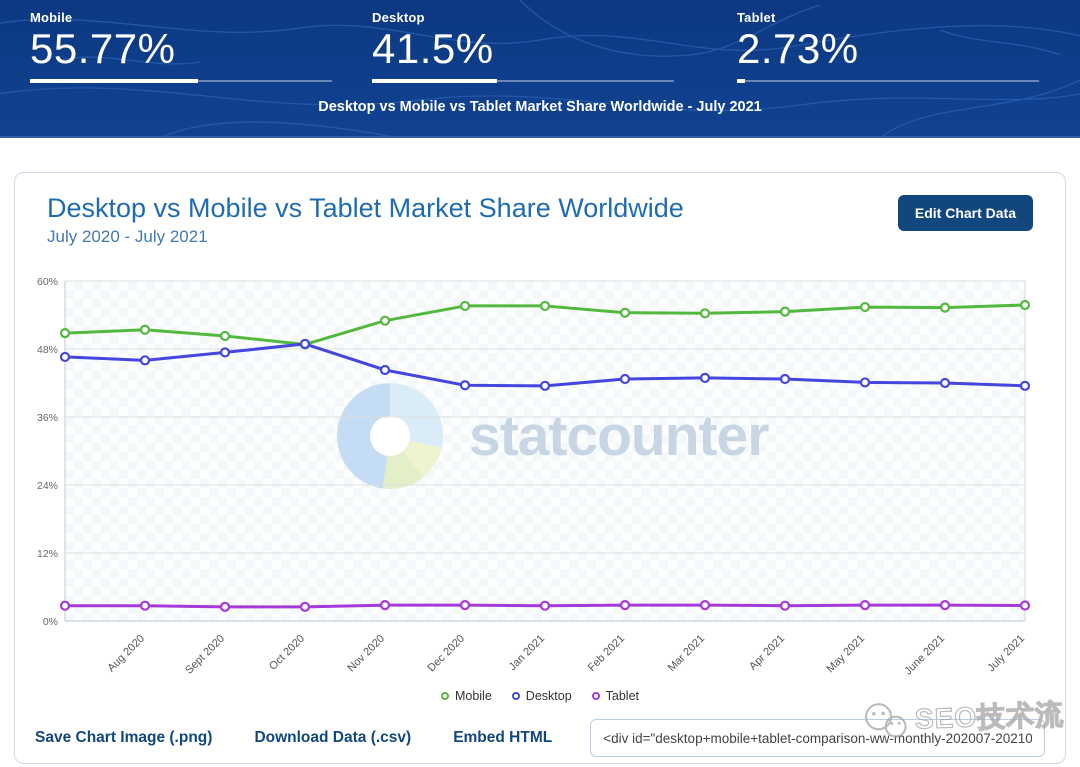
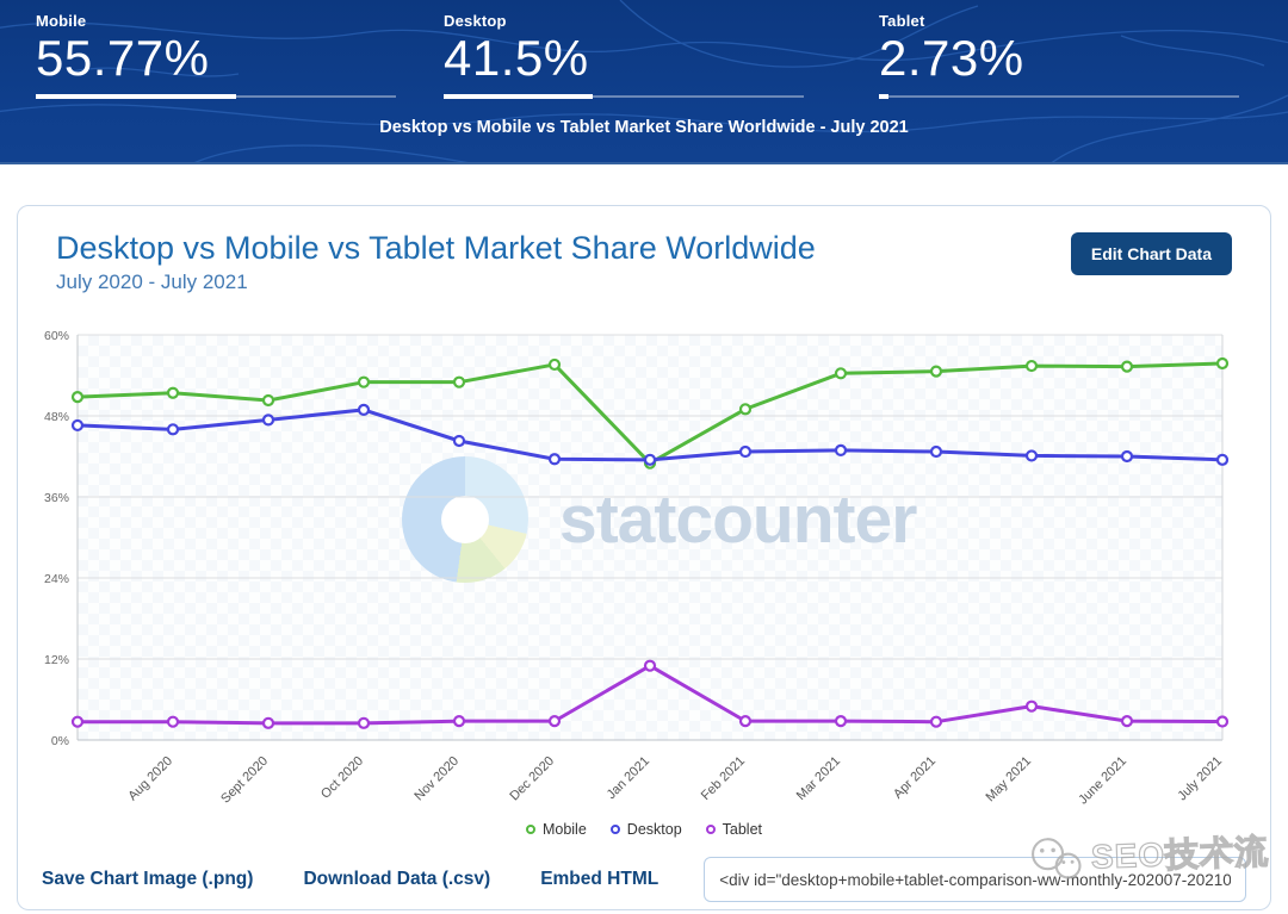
Mobile/Oct 2020: 49% -> 53%
Mobile/Jan 2021: 56% -> 41%
Tablet/Jan 2021: 3% -> 11%
Mobile/Feb 2021: 54% -> 49%
Tablet/May 2021: 3% -> 5%
